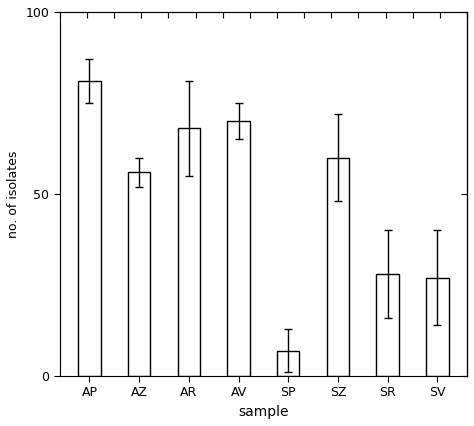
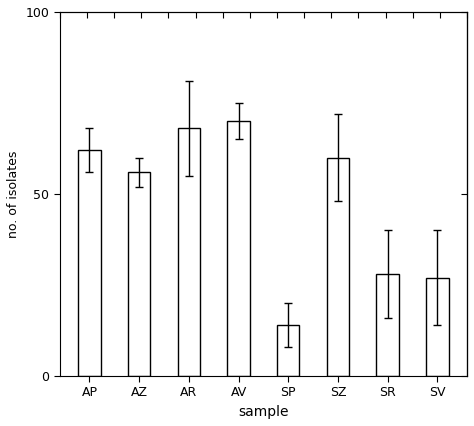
AP: 81 -> 62
SP: 7 -> 14
